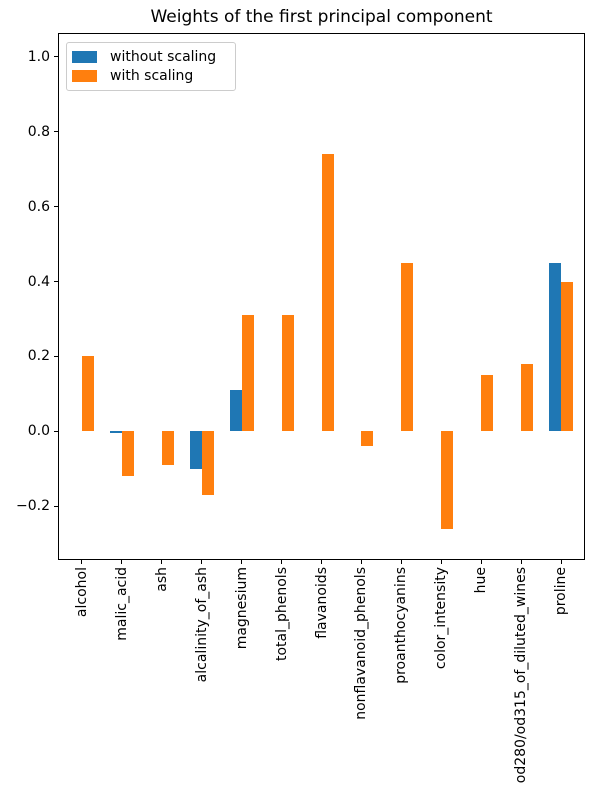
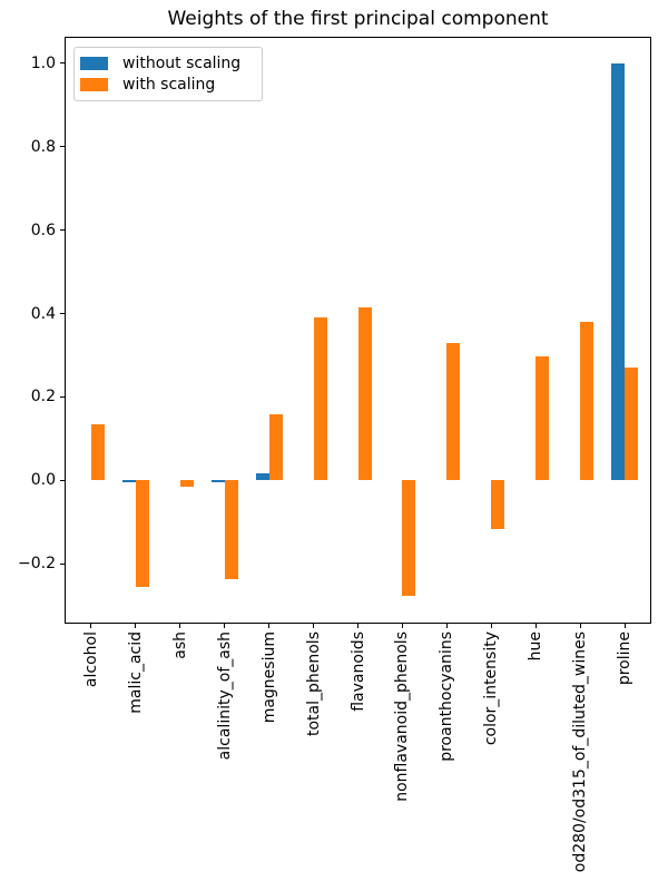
with scaling/alcohol: 0.20 -> 0.13
with scaling/malic_acid: -0.12 -> -0.26
with scaling/ash: -0.09 -> -0.01
without scaling/alcalinity_of_ash: -0.10 -> -0.01
with scaling/alcalinity_of_ash: -0.17 -> -0.24
without scaling/magnesium: 0.11 -> 0.02
with scaling/magnesium: 0.31 -> 0.16
with scaling/total_phenols: 0.31 -> 0.39
with scaling/flavanoids: 0.74 -> 0.41
with scaling/nonflavanoid_phenols: -0.04 -> -0.28
with scaling/proanthocyanins: 0.45 -> 0.33
with scaling/color_intensity: -0.26 -> -0.12
with scaling/hue: 0.15 -> 0.30
with scaling/od280/od315_of_diluted_wines: 0.18 -> 0.38
without scaling/proline: 0.45 -> 1.00
with scaling/proline: 0.40 -> 0.27
